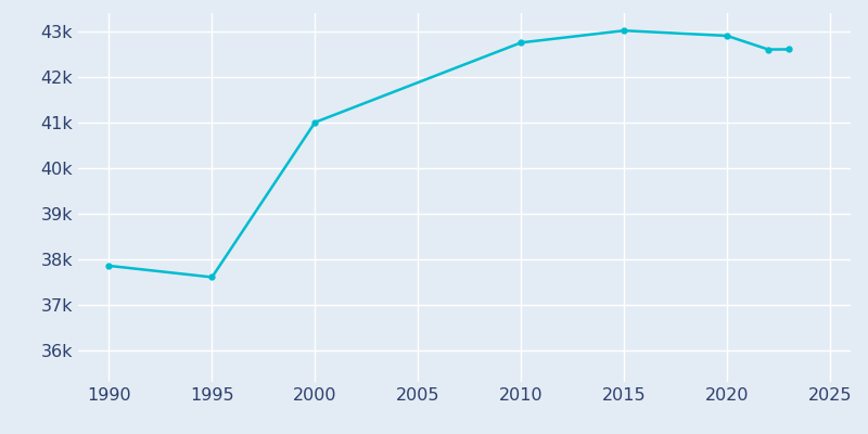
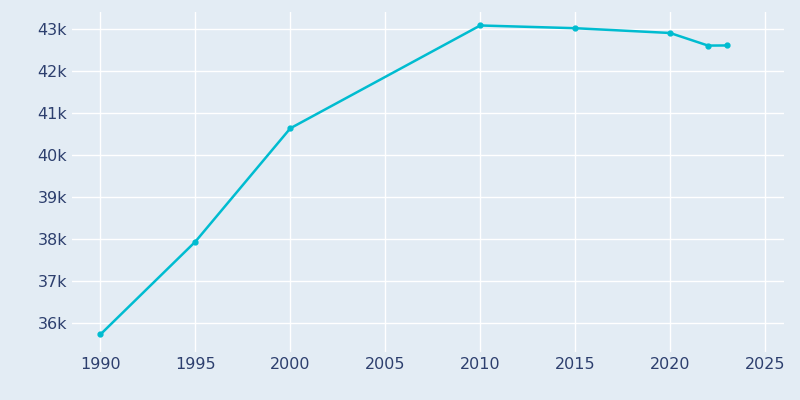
1990: 37.85k -> 35.72k
1995: 37.60k -> 37.93k
2000: 41.00k -> 40.63k
2010: 42.75k -> 43.08k
